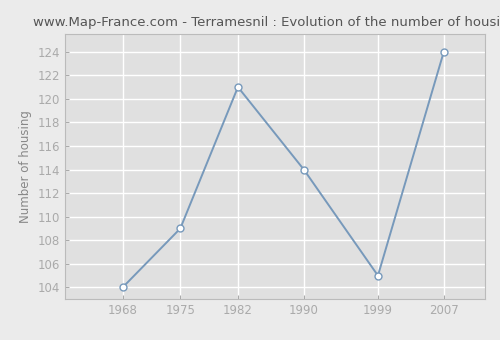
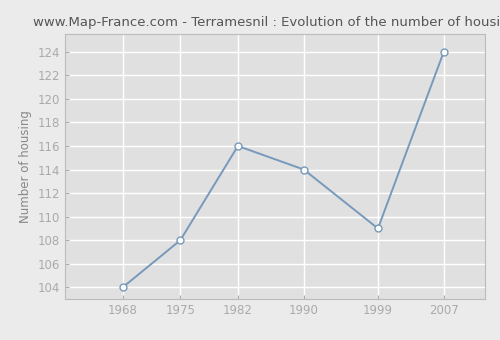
1975: 109 -> 108
1982: 121 -> 116
1999: 105 -> 109
